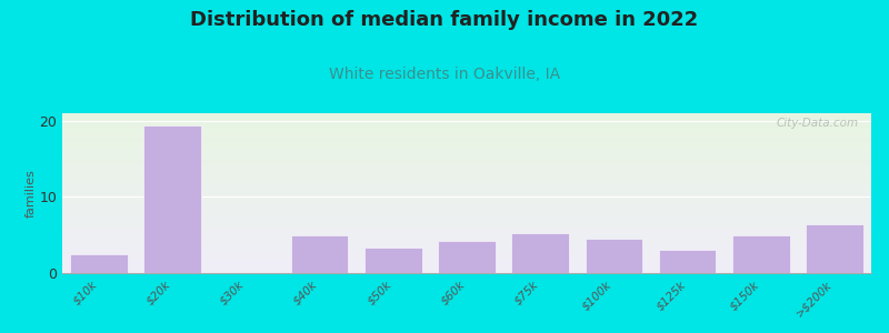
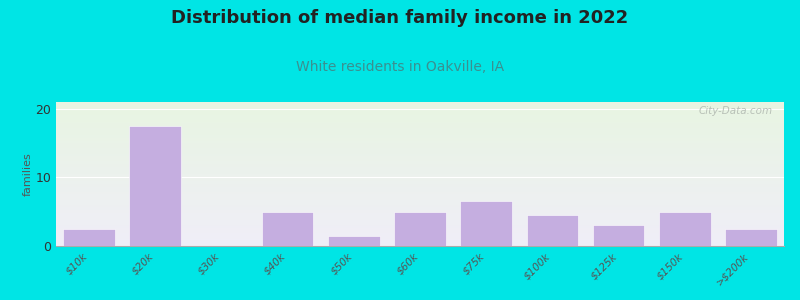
$20k: 19.4 -> 17.5
$50k: 3.4 -> 1.5
$60k: 4.2 -> 5.0
$75k: 5.2 -> 6.5
>$200k: 6.4 -> 2.5
